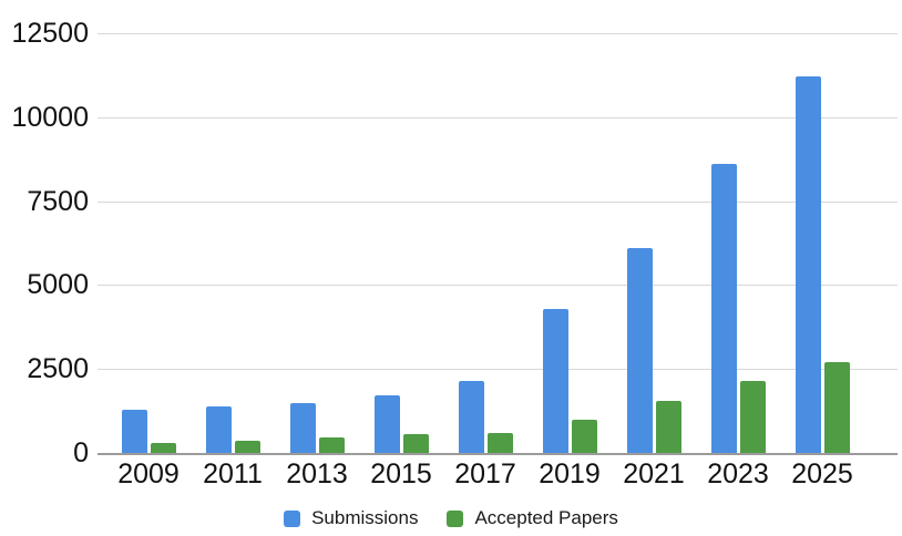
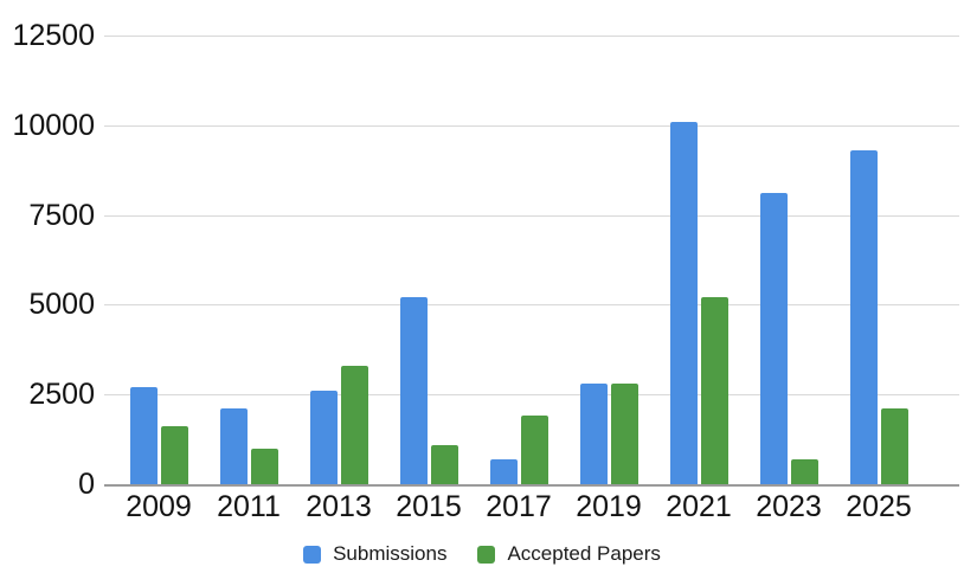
Submissions/2009: 1300 -> 2700
Accepted Papers/2009: 300 -> 1600
Submissions/2011: 1400 -> 2100
Accepted Papers/2011: 400 -> 1000
Submissions/2013: 1500 -> 2600
Accepted Papers/2013: 400 -> 3300
Submissions/2015: 1700 -> 5200
Accepted Papers/2015: 600 -> 1100
Submissions/2017: 2200 -> 700
Accepted Papers/2017: 600 -> 1900
Submissions/2019: 4300 -> 2800
Accepted Papers/2019: 1000 -> 2800
Submissions/2021: 6100 -> 10100
Accepted Papers/2021: 1600 -> 5200
Submissions/2023: 8600 -> 8100
Accepted Papers/2023: 2200 -> 700
Submissions/2025: 11200 -> 9300
Accepted Papers/2025: 2700 -> 2100
